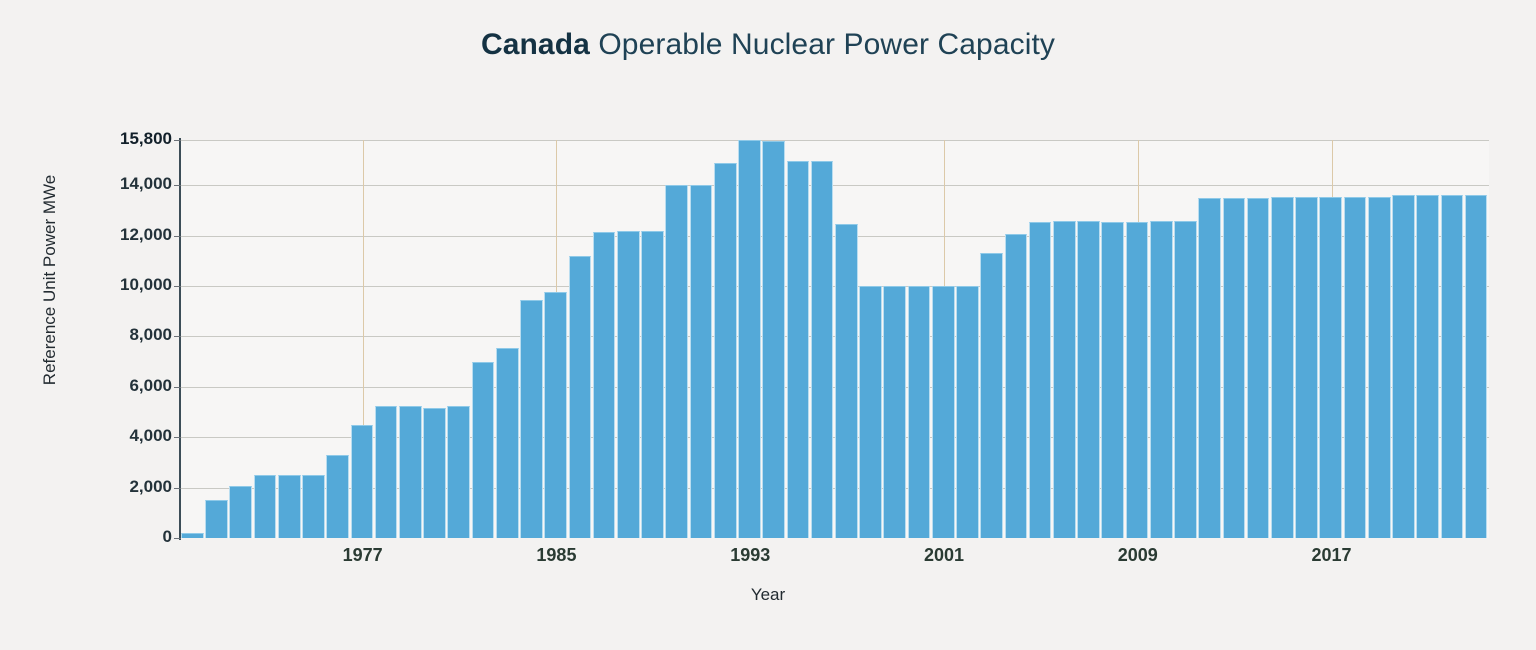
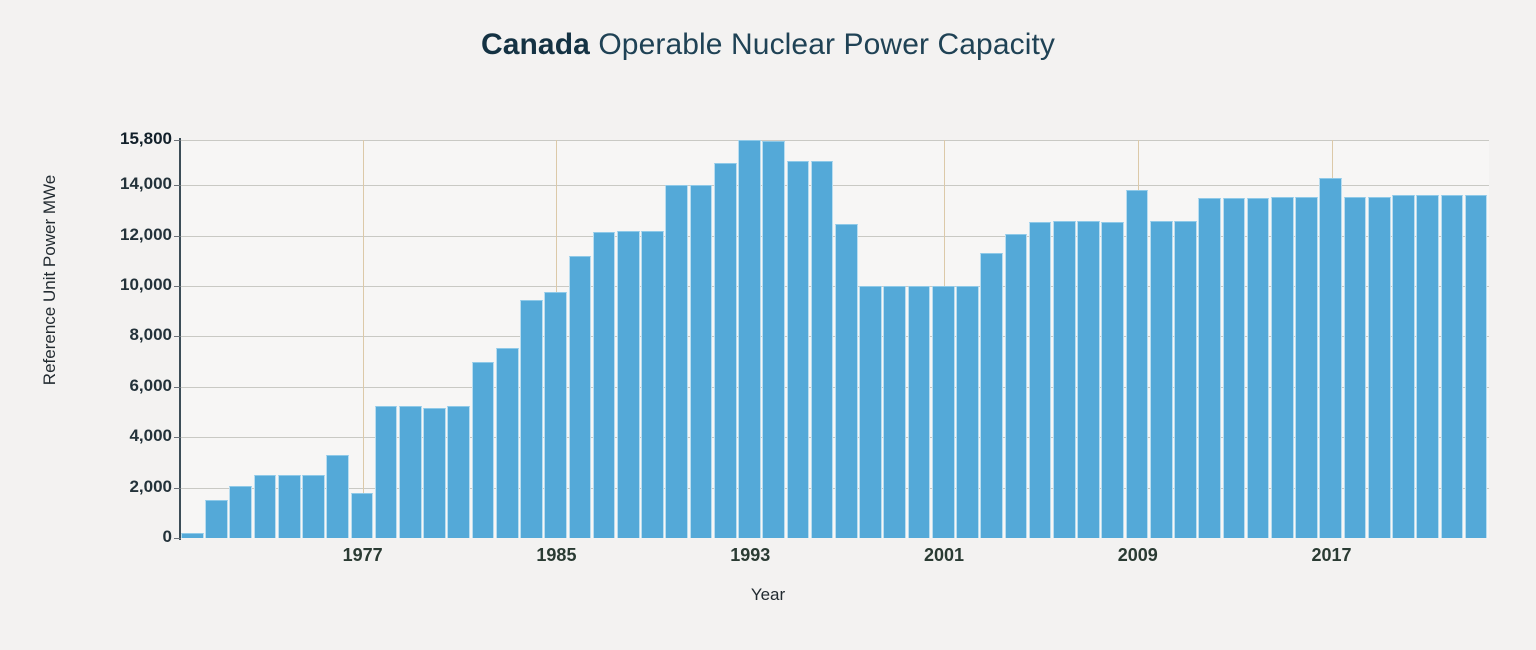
1977: 4500 -> 1800
2009: 12600 -> 13800
2017: 13600 -> 14300
